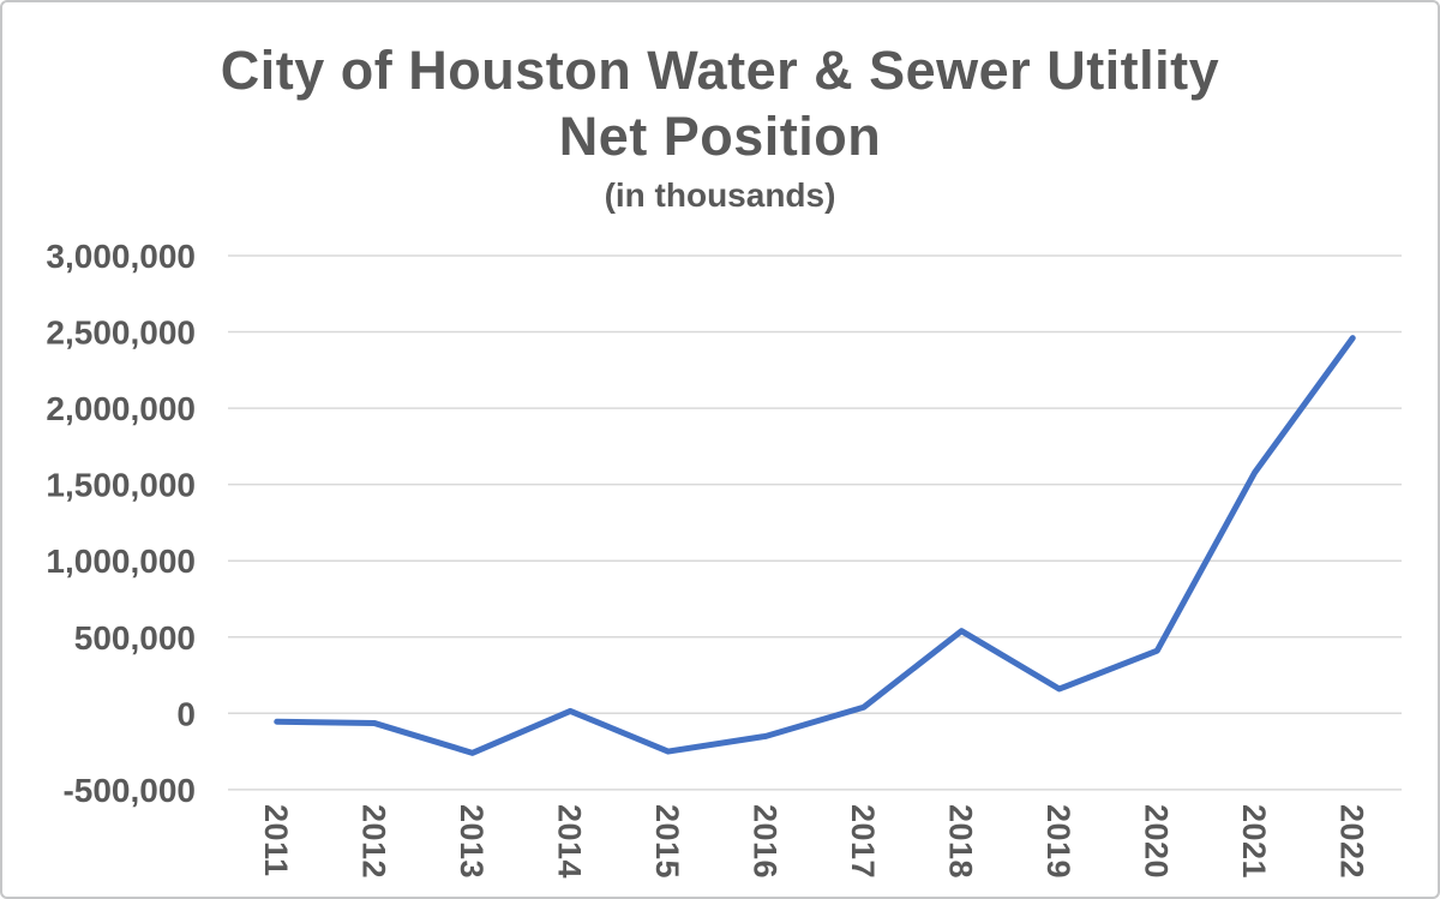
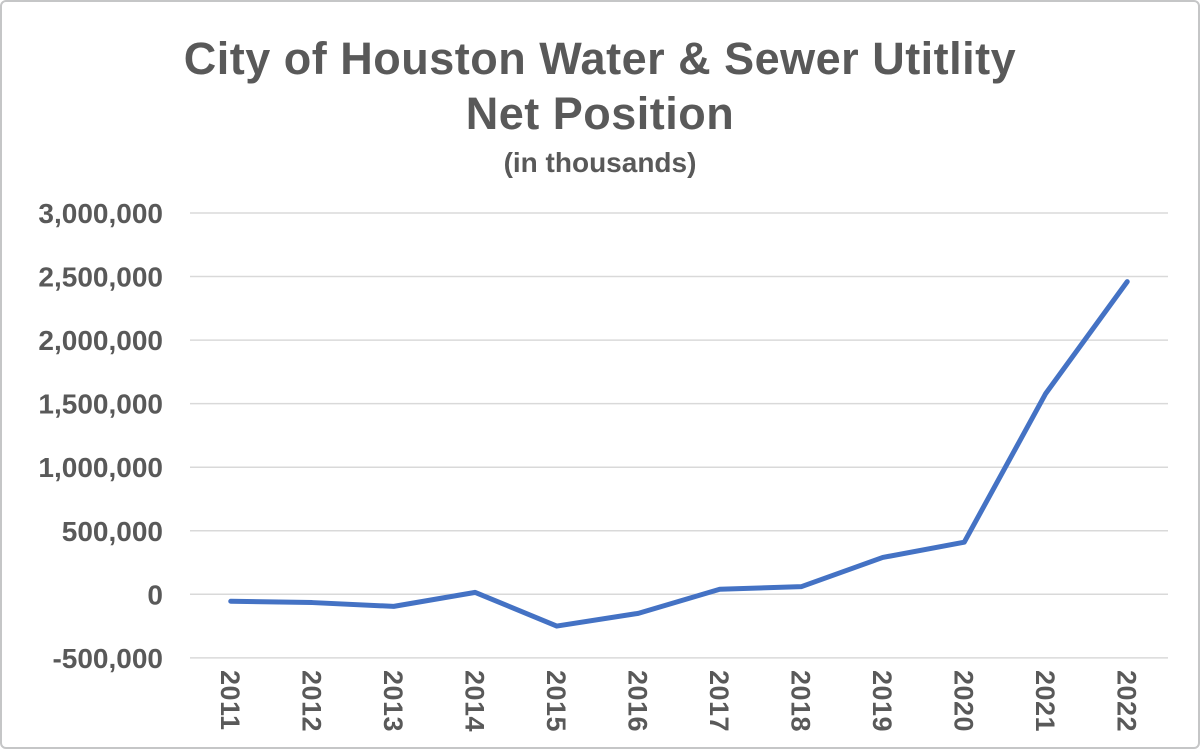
2013: -260000 -> -100000
2018: 540000 -> 60000
2019: 160000 -> 290000
